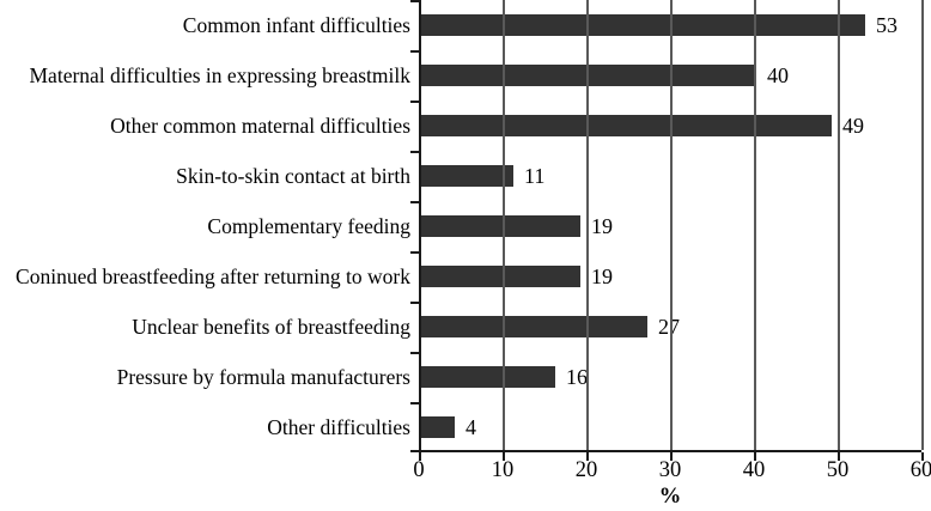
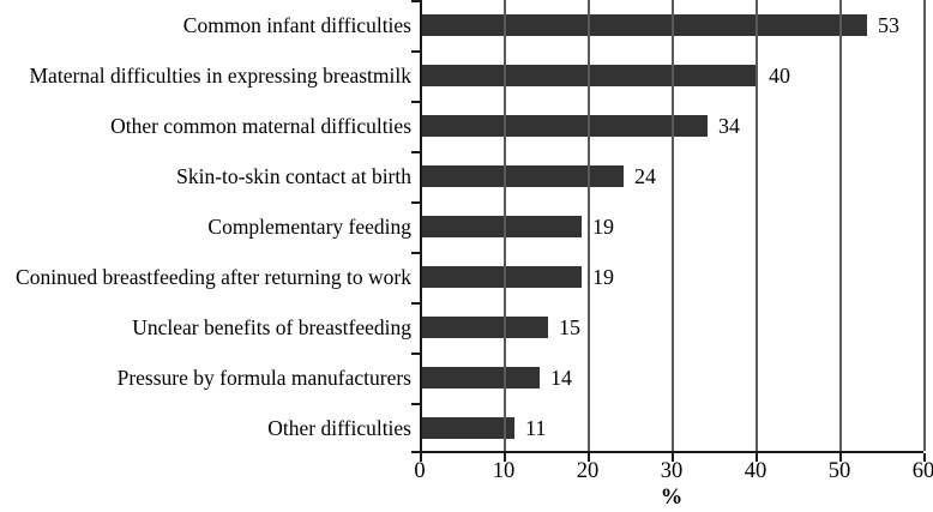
Other common maternal difficulties: 49 -> 34
Skin-to-skin contact at birth: 11 -> 24
Unclear benefits of breastfeeding: 27 -> 15
Pressure by formula manufacturers: 16 -> 14
Other difficulties: 4 -> 11
